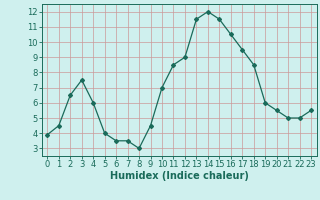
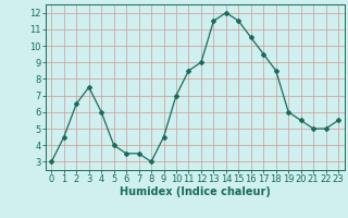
0: 3.9 -> 3.0
